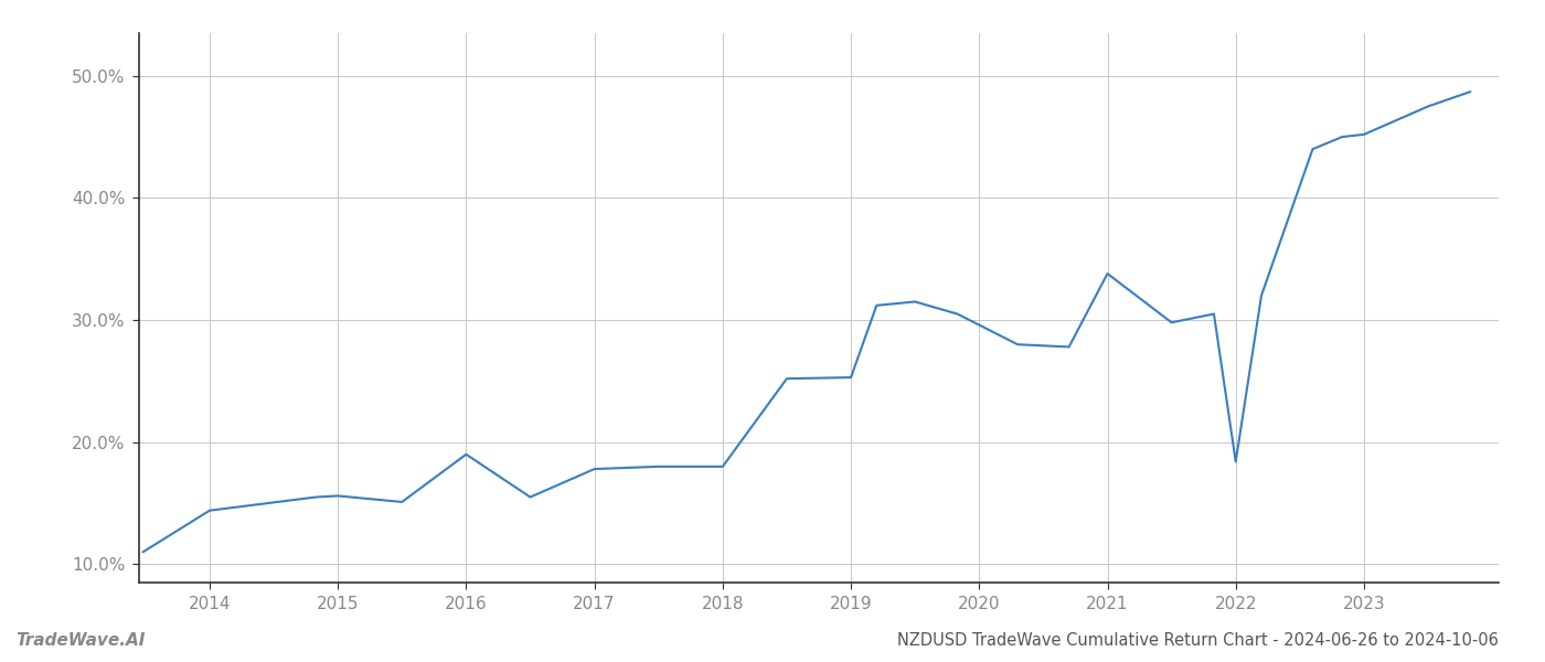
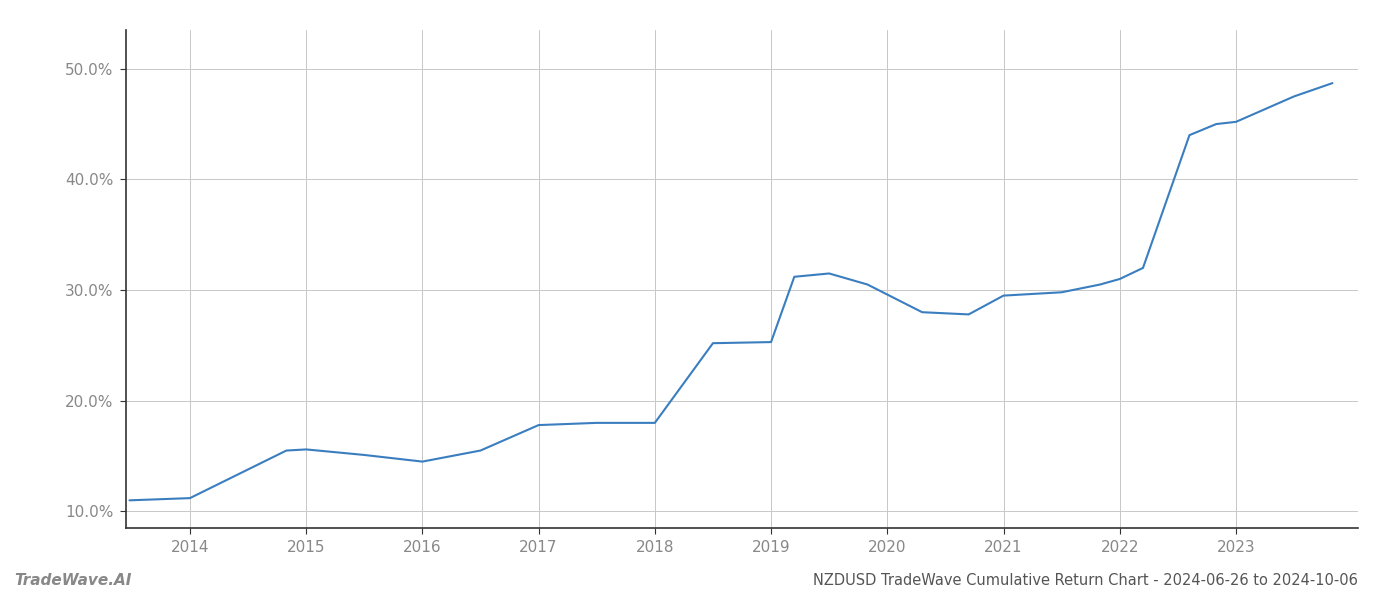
2014: 14.4% -> 11.2%
2016: 19.0% -> 14.5%
2021: 33.8% -> 29.5%
2022: 18.4% -> 31.0%
